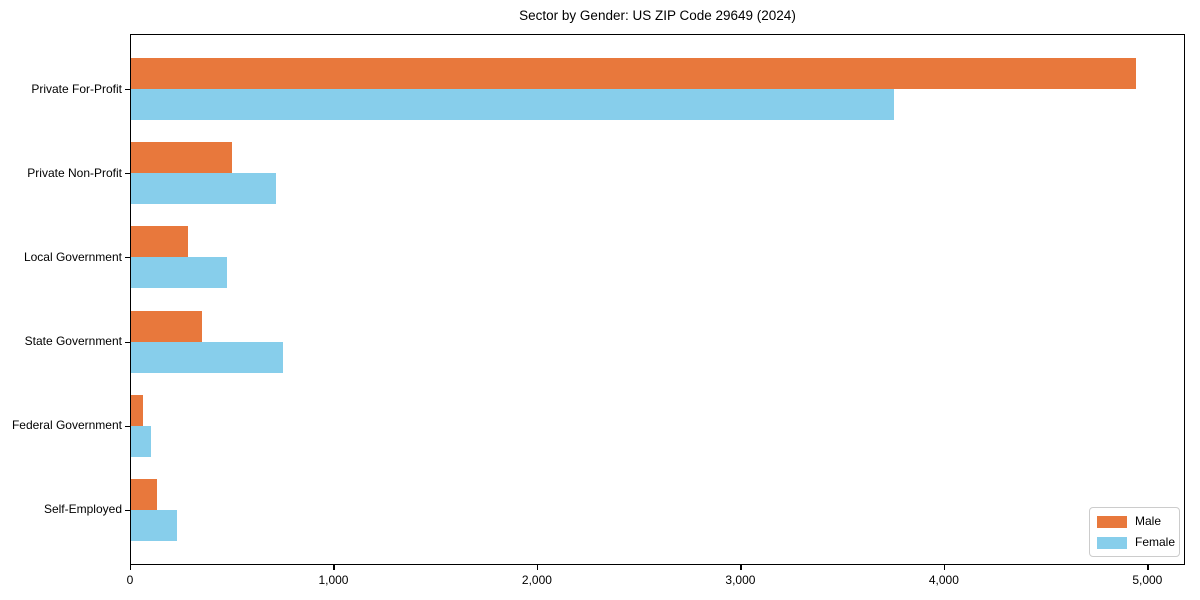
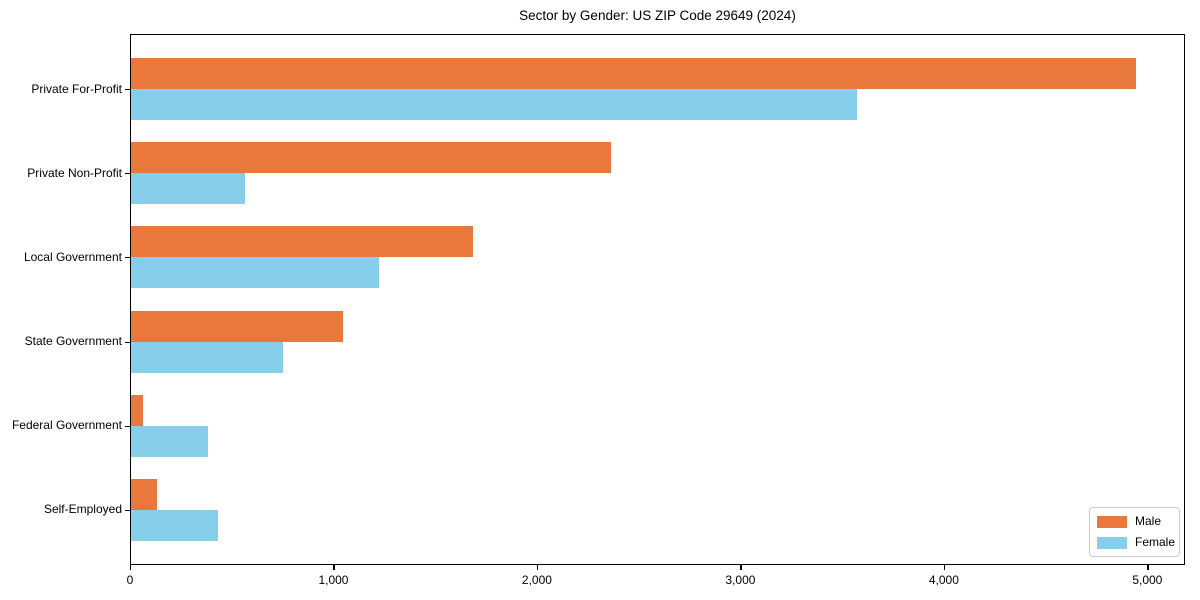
Female/Private For-Profit: 3750 -> 3570
Male/Private Non-Profit: 500 -> 2360
Female/Private Non-Profit: 720 -> 560
Male/Local Government: 280 -> 1680
Female/Local Government: 470 -> 1220
Male/State Government: 350 -> 1040
Female/Federal Government: 100 -> 380
Female/Self-Employed: 220 -> 430
